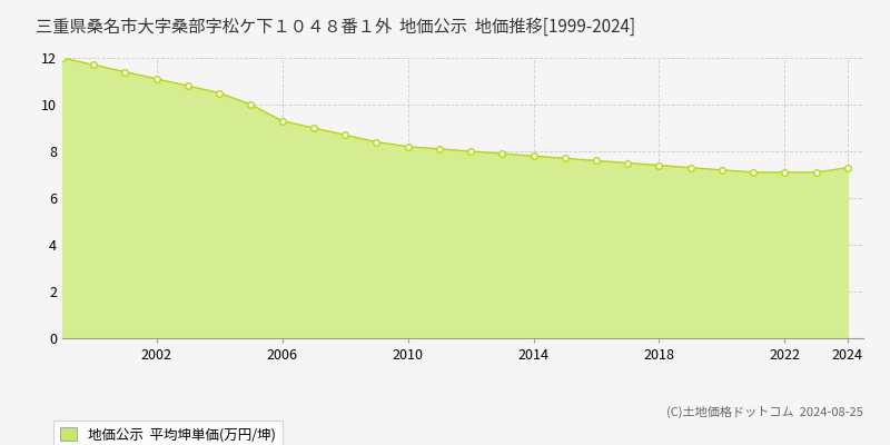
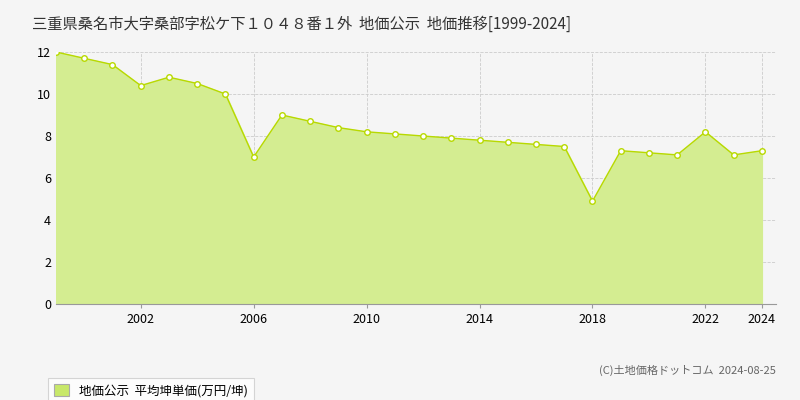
2002: 11.1 -> 10.4
2006: 9.3 -> 7.0
2018: 7.4 -> 4.9
2022: 7.1 -> 8.2
